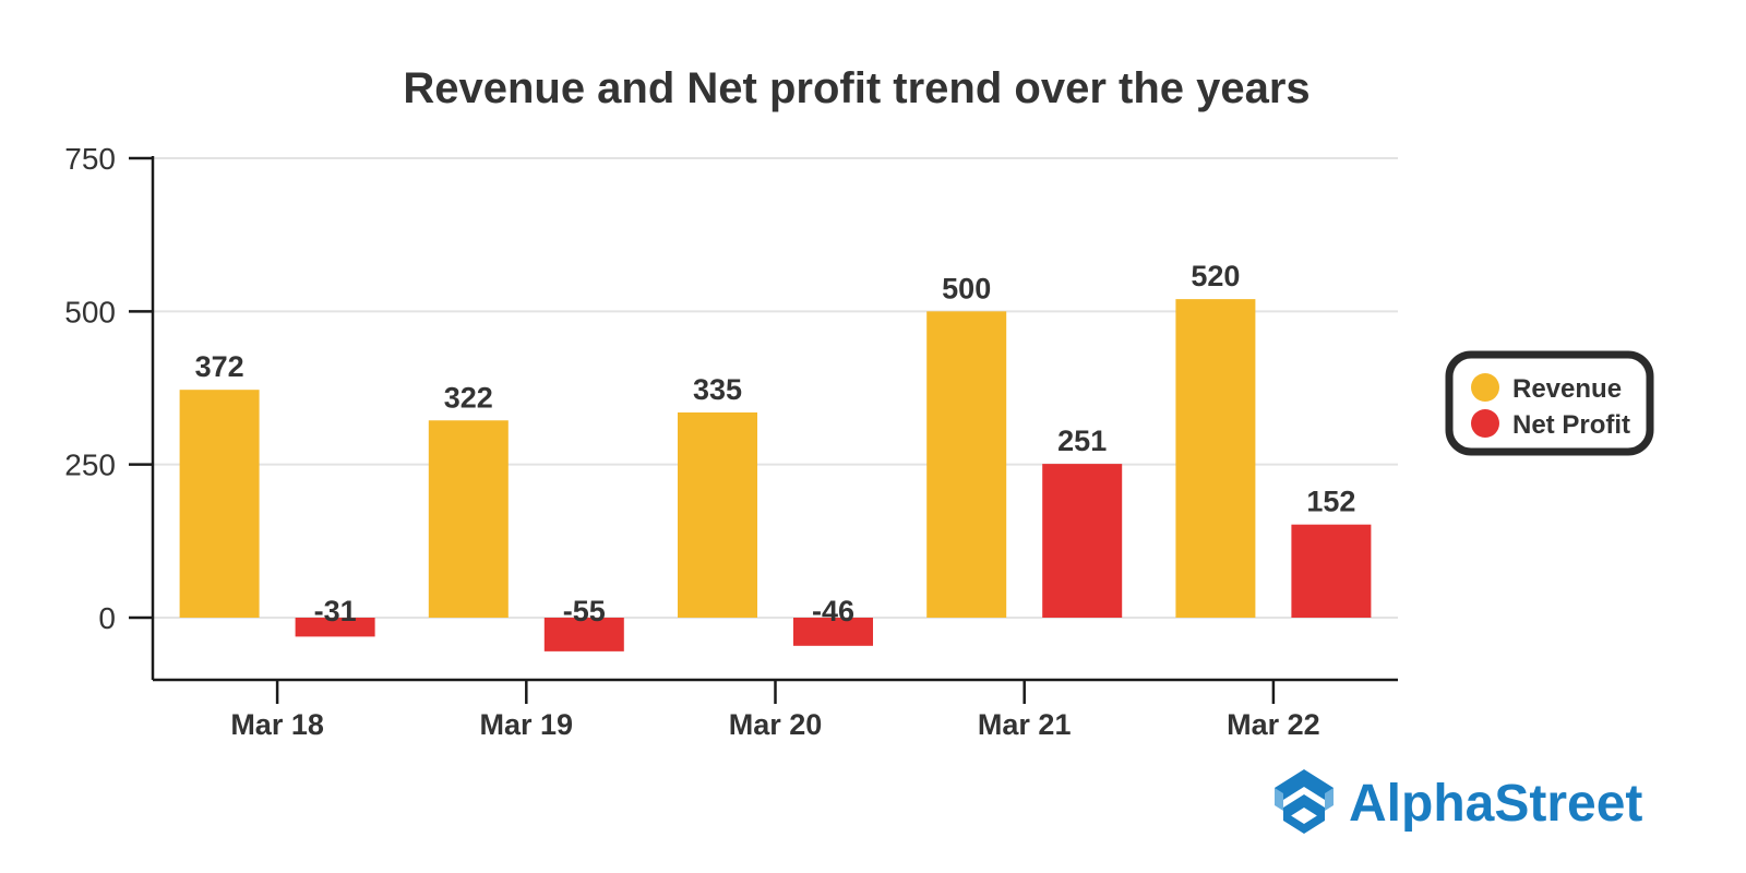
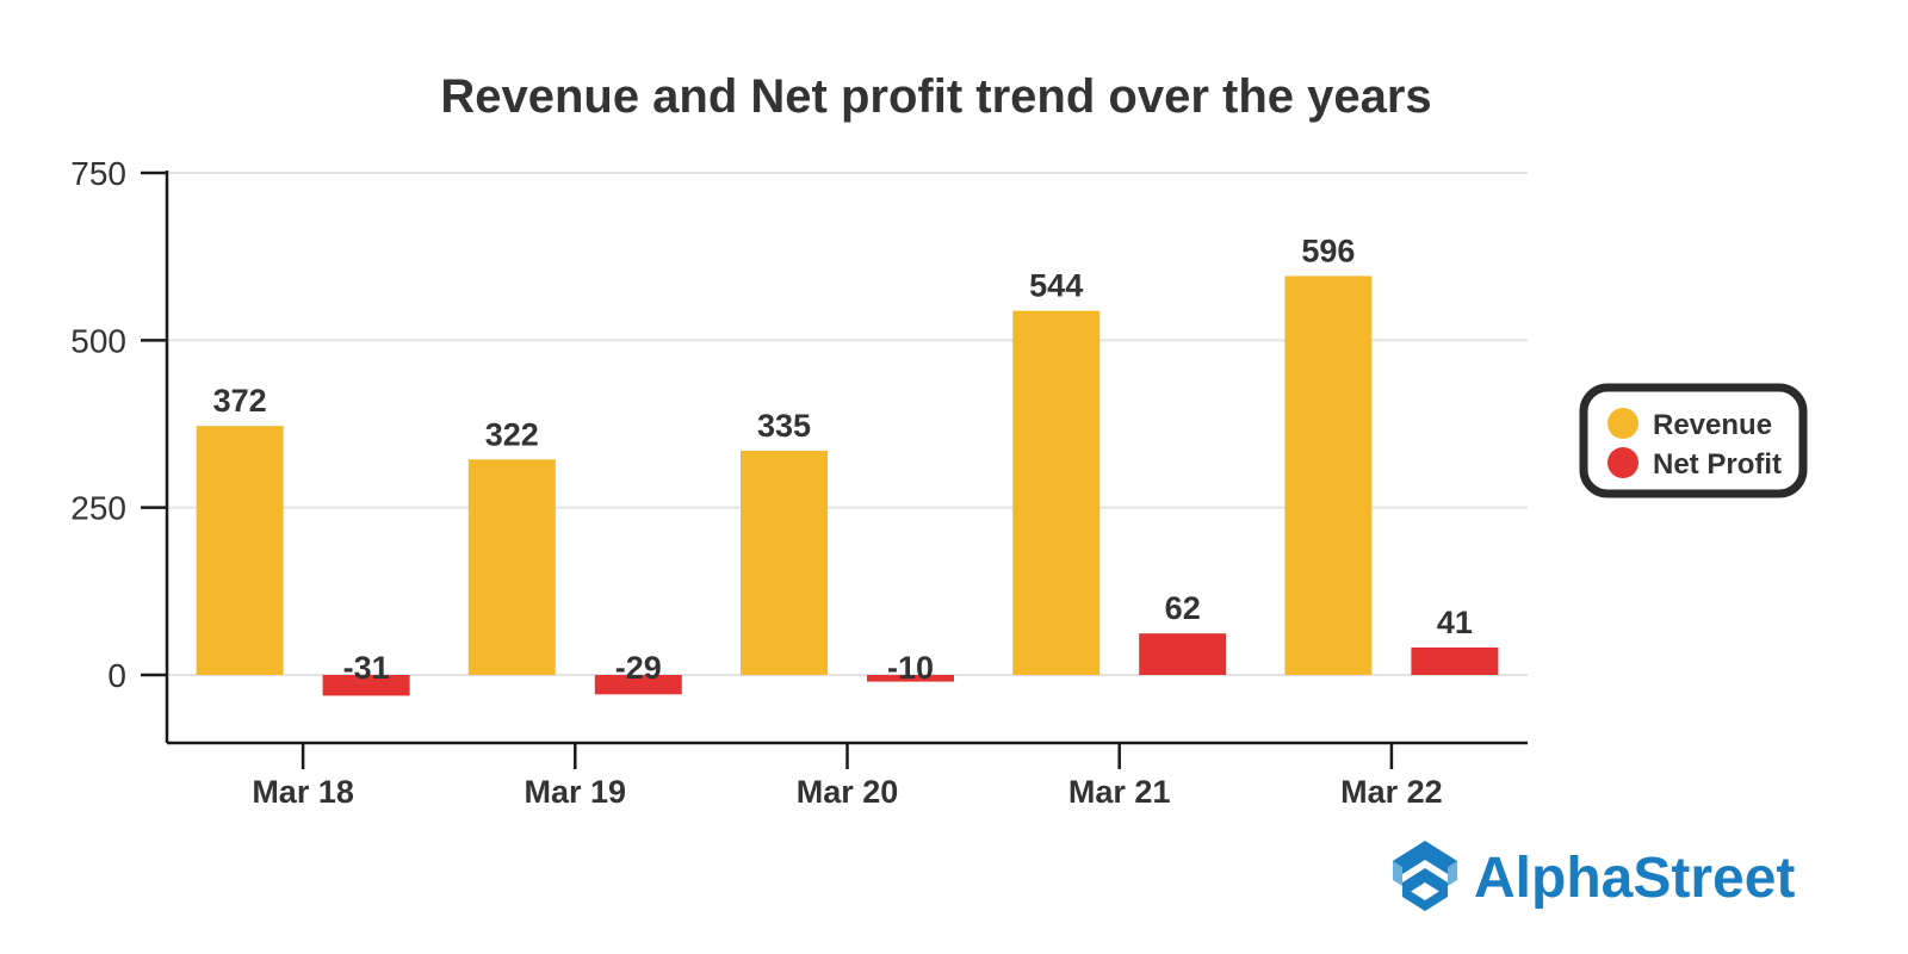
Net Profit/Mar 19: -55 -> -29
Net Profit/Mar 20: -46 -> -10
Revenue/Mar 21: 500 -> 544
Net Profit/Mar 21: 251 -> 62
Revenue/Mar 22: 520 -> 596
Net Profit/Mar 22: 152 -> 41
